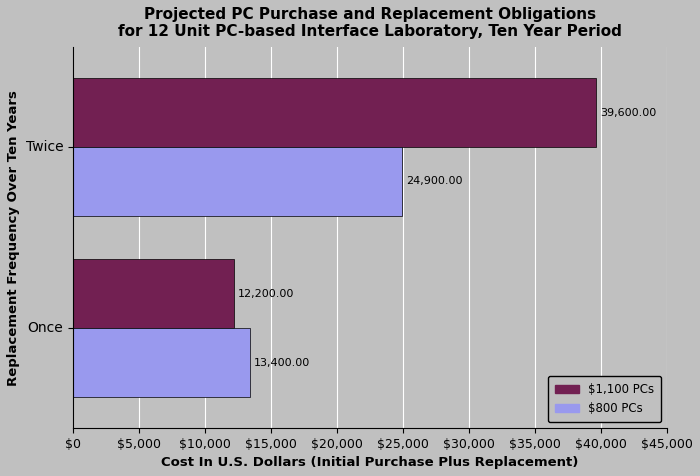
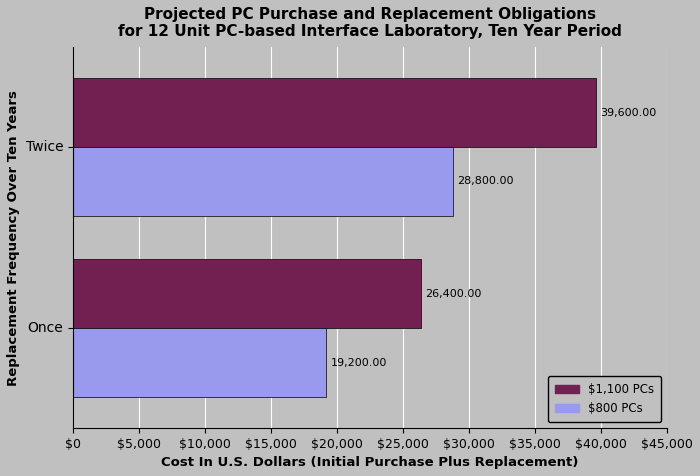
$800 PCs/Twice: 24,900.00 -> 28,800.00
$1,100 PCs/Once: 12,200.00 -> 26,400.00
$800 PCs/Once: 13,400.00 -> 19,200.00
